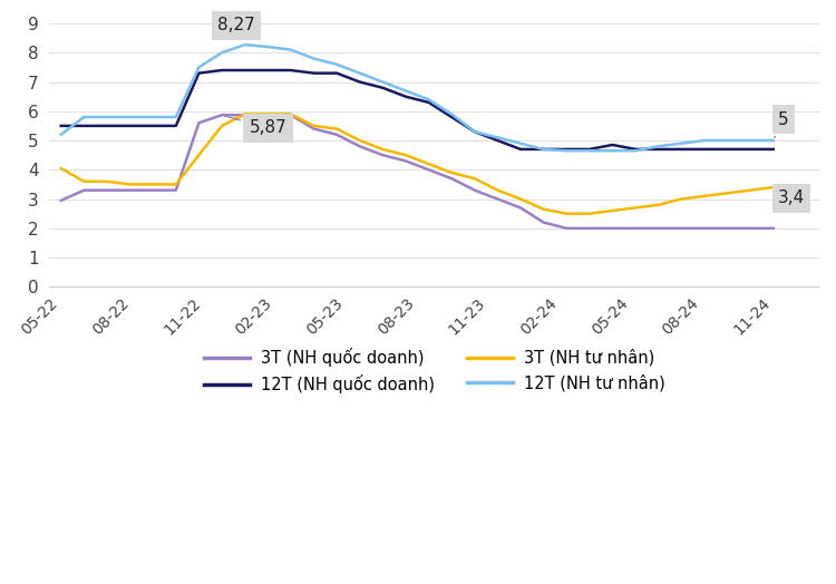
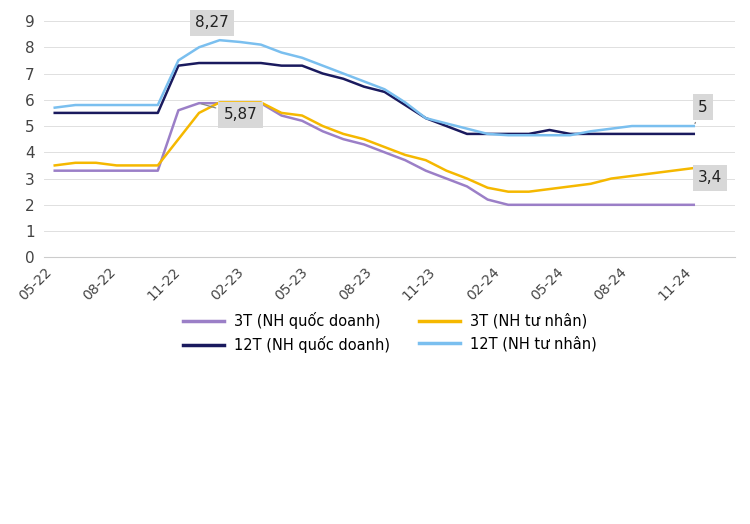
3T (NH quốc doanh)/05-22: 2.95 -> 3.30
3T (NH tư nhân)/05-22: 4.05 -> 3.50
12T (NH tư nhân)/05-22: 5.20 -> 5.70
